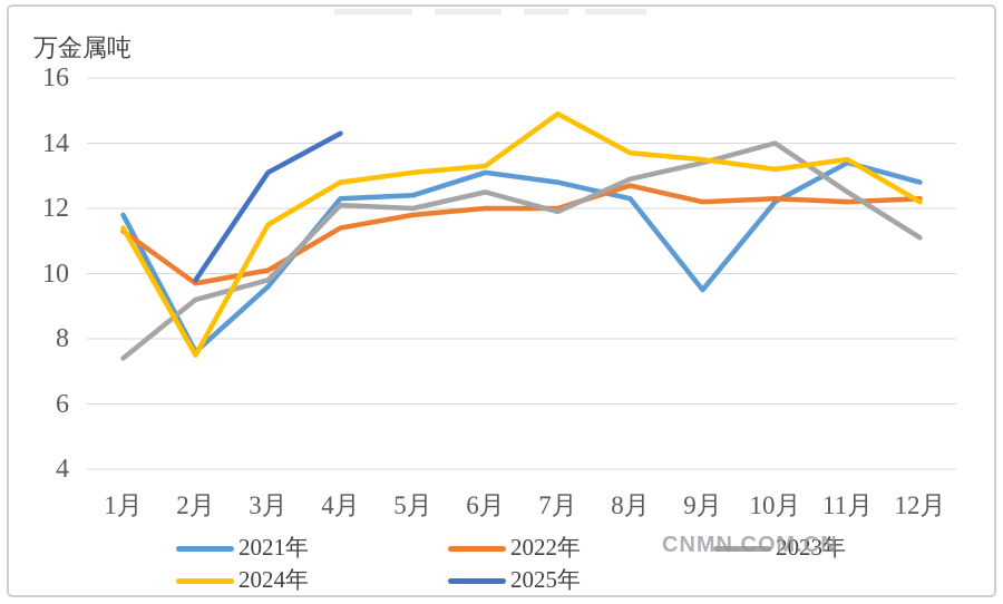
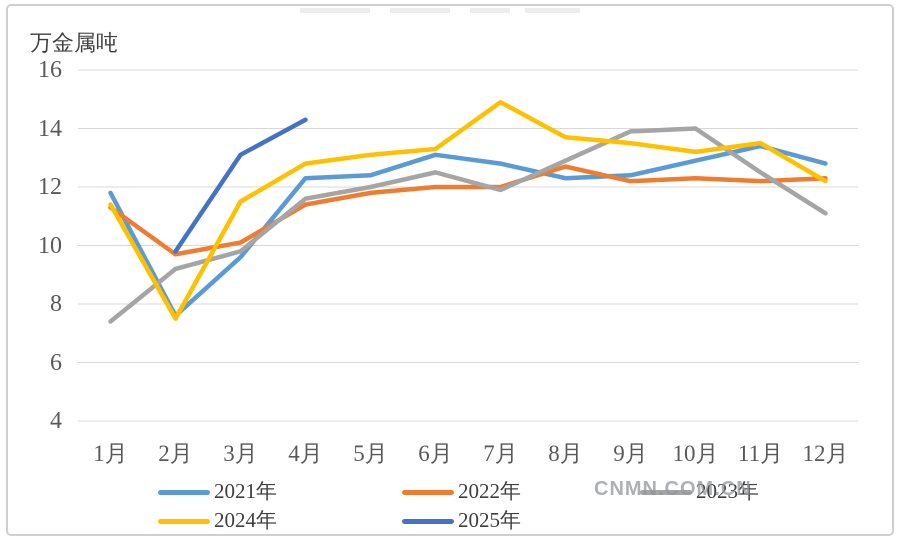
2023年/4月: 12.1 -> 11.6
2021年/9月: 9.5 -> 12.4
2023年/9月: 13.4 -> 13.9
2021年/10月: 12.2 -> 12.9
